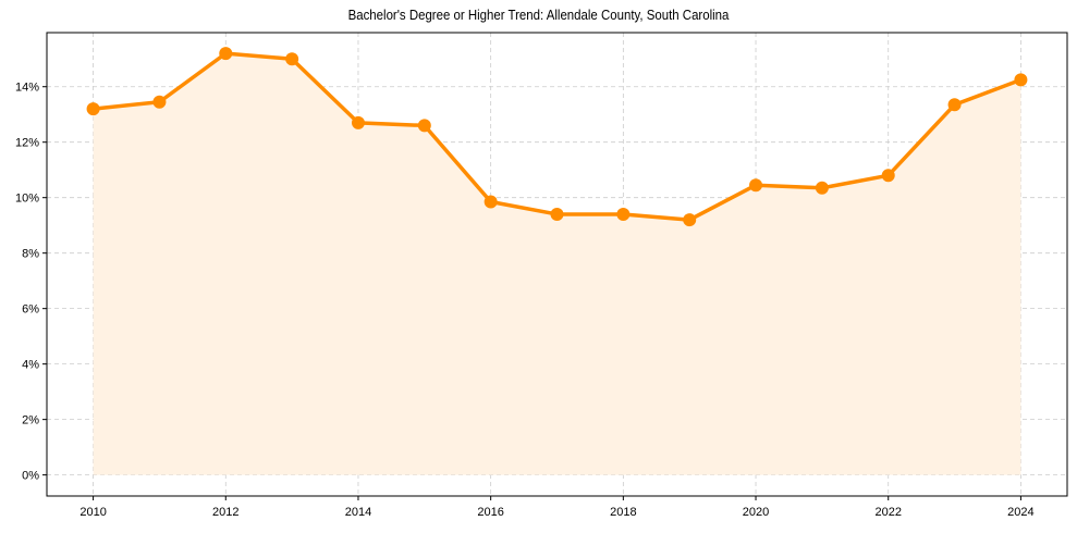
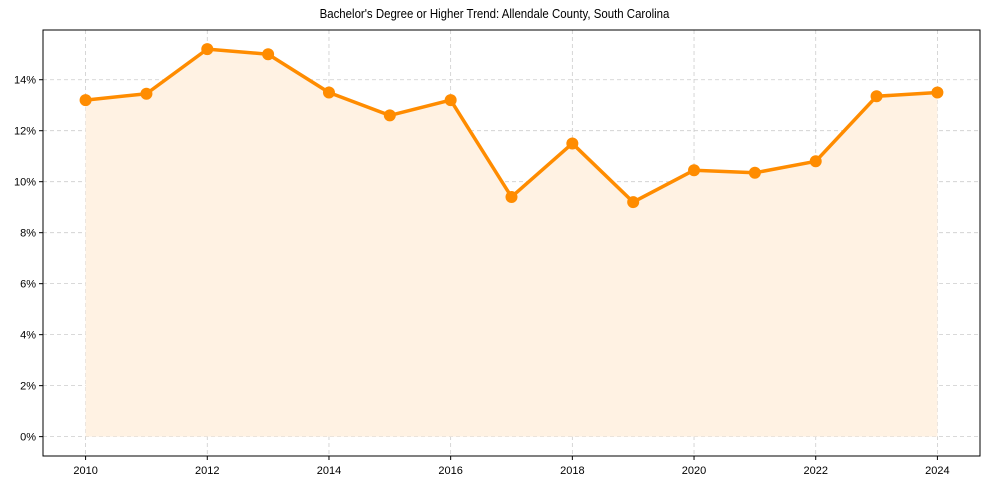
2014: 12.7% -> 13.5%
2016: 9.8% -> 13.2%
2018: 9.4% -> 11.5%
2024: 14.2% -> 13.5%
